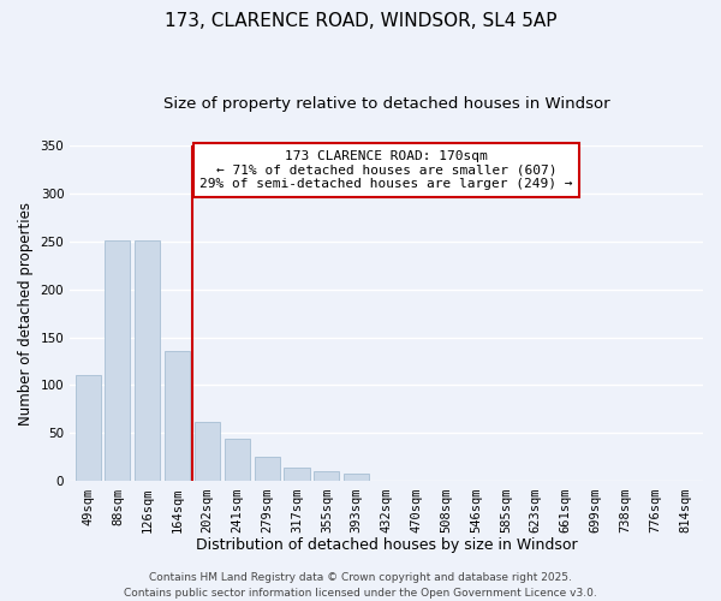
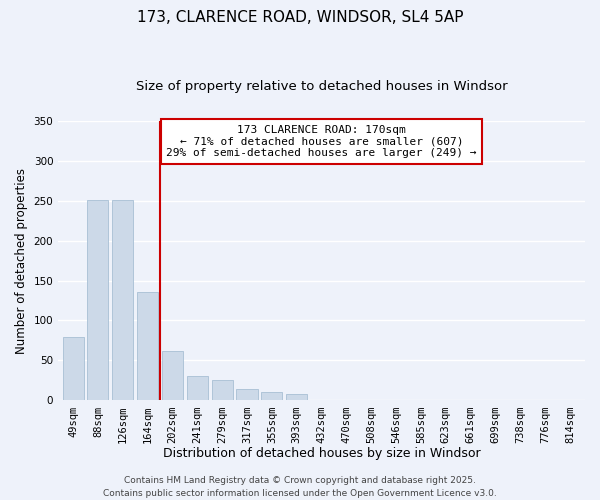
49sqm: 110 -> 79
241sqm: 44 -> 31
